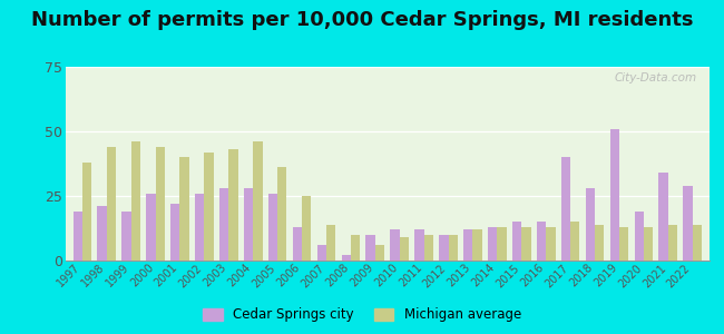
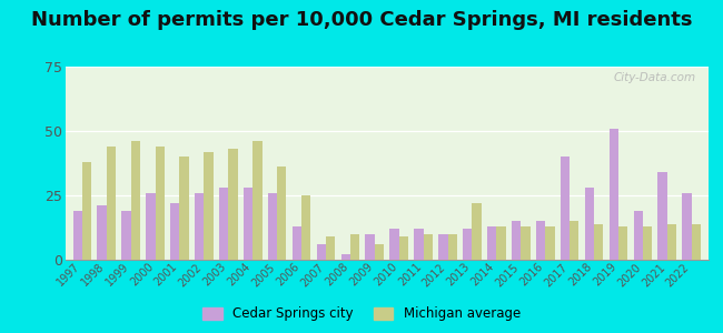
Michigan average/2007: 14 -> 9
Michigan average/2013: 12 -> 22
Cedar Springs city/2022: 29 -> 26
